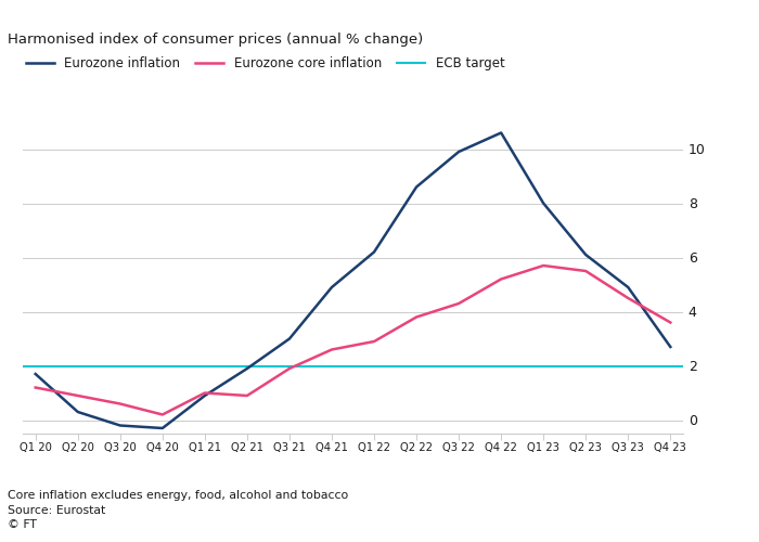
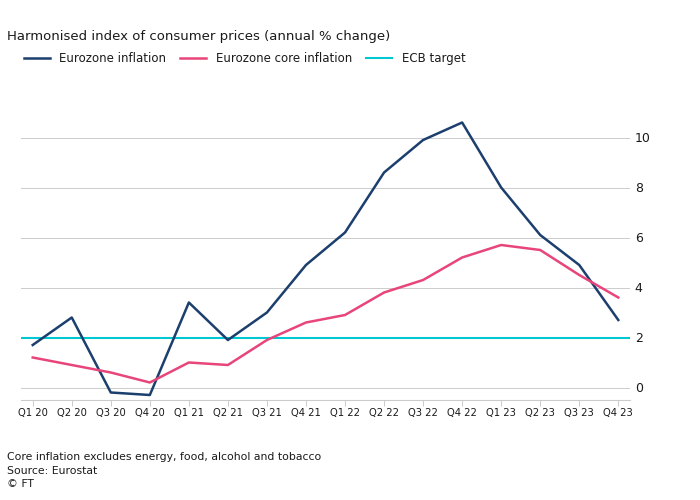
Eurozone inflation/Q2 20: 0.3 -> 2.8
Eurozone inflation/Q1 21: 0.9 -> 3.4
